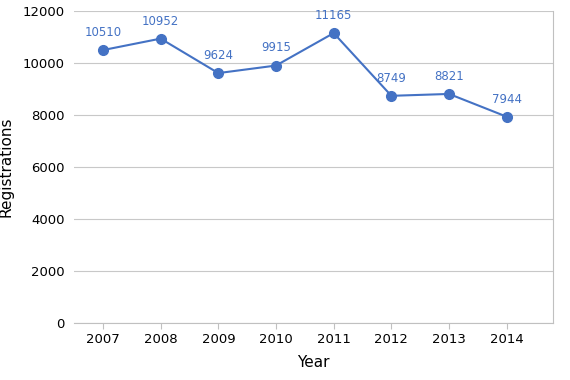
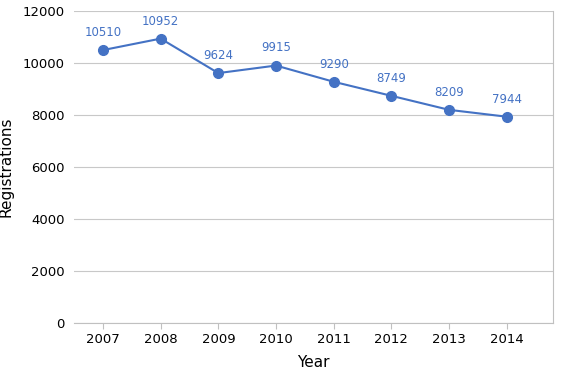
2011: 11165 -> 9290
2013: 8821 -> 8209
